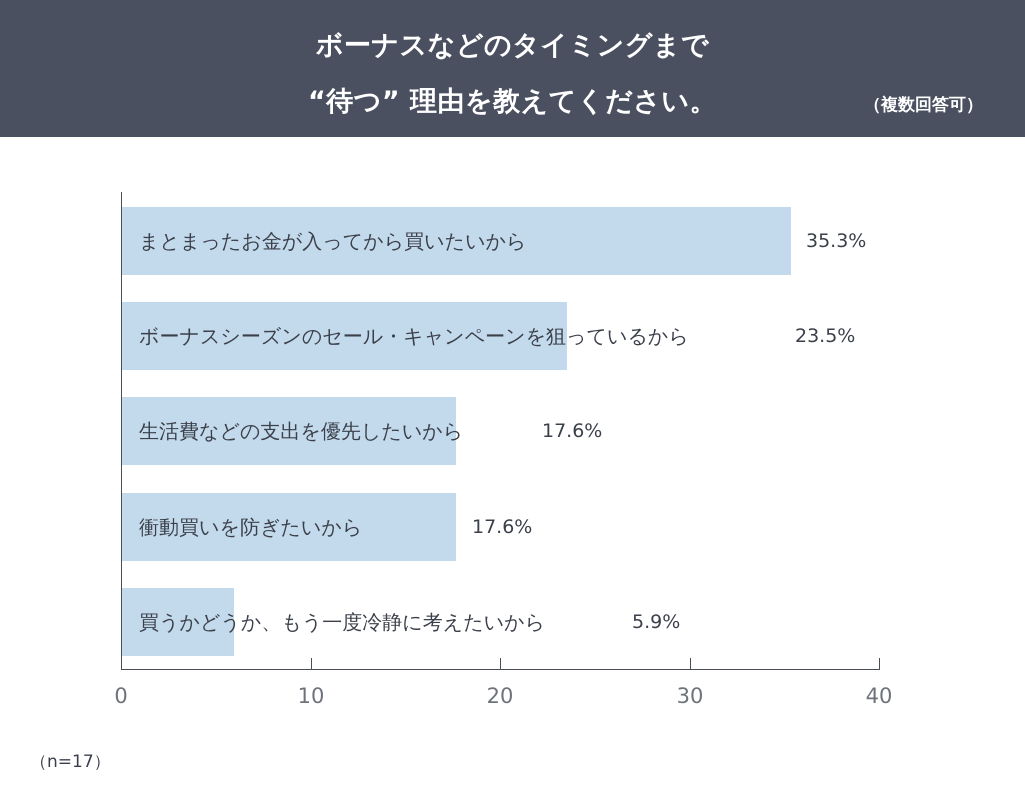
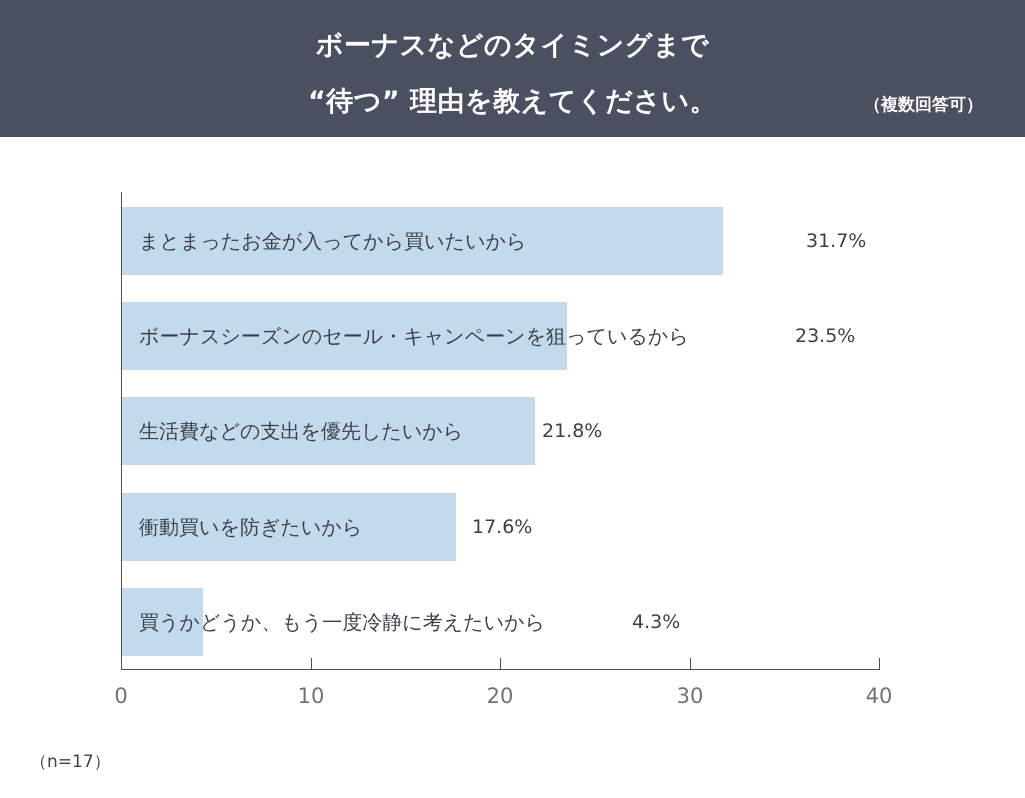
まとまったお金が入ってから買いたいから: 35.3% -> 31.7%
生活費などの支出を優先したいから: 17.6% -> 21.8%
買うかどうか、もう一度冷静に考えたいから: 5.9% -> 4.3%
